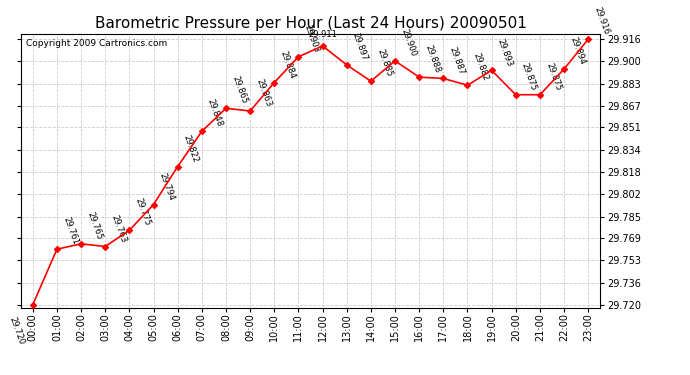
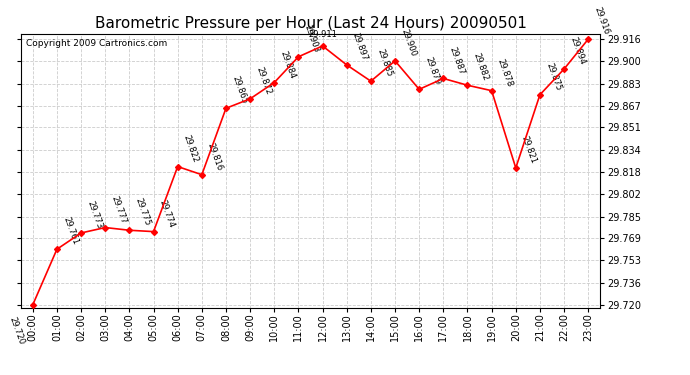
02:00: 29.765 -> 29.773
03:00: 29.763 -> 29.777
05:00: 29.794 -> 29.774
07:00: 29.848 -> 29.816
09:00: 29.863 -> 29.872
16:00: 29.888 -> 29.879
19:00: 29.893 -> 29.878
20:00: 29.875 -> 29.821
